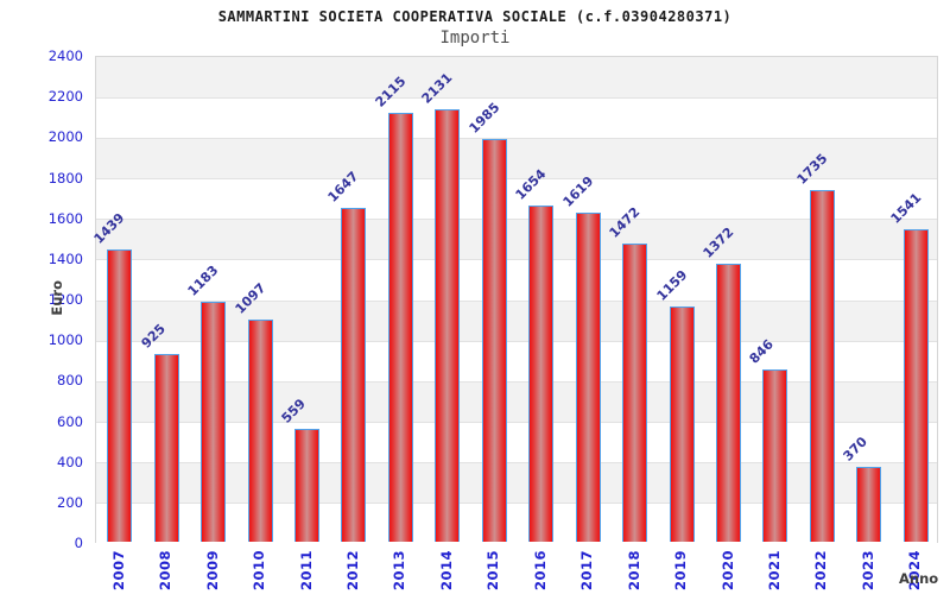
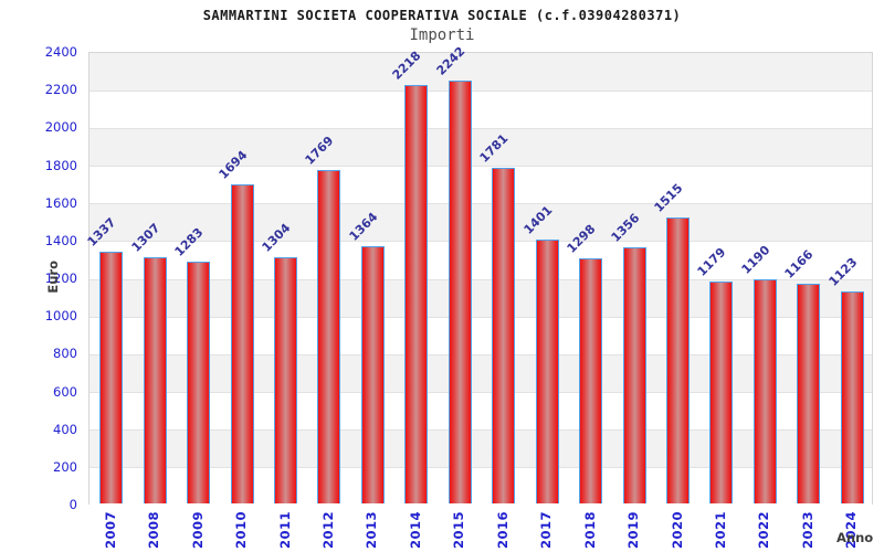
2007: 1439 -> 1337
2008: 925 -> 1307
2009: 1183 -> 1283
2010: 1097 -> 1694
2011: 559 -> 1304
2012: 1647 -> 1769
2013: 2115 -> 1364
2014: 2131 -> 2218
2015: 1985 -> 2242
2016: 1654 -> 1781
2017: 1619 -> 1401
2018: 1472 -> 1298
2019: 1159 -> 1356
2020: 1372 -> 1515
2021: 846 -> 1179
2022: 1735 -> 1190
2023: 370 -> 1166
2024: 1541 -> 1123
